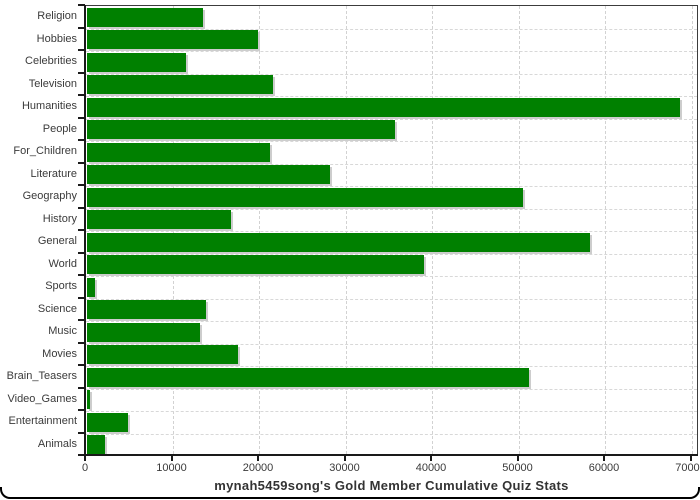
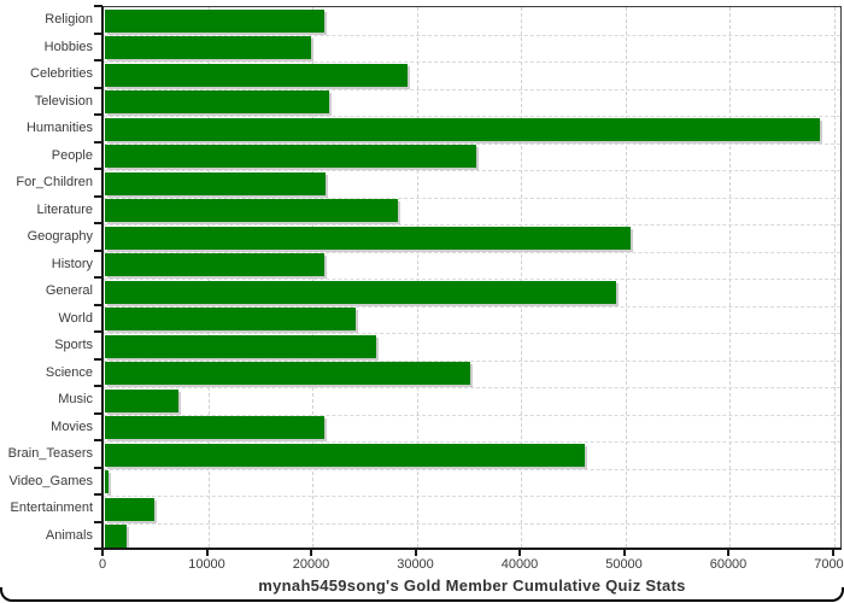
Religion: 13000 -> 21000
Celebrities: 11000 -> 29000
History: 17000 -> 21000
General: 58000 -> 49000
World: 39000 -> 24000
Sports: 1000 -> 26000
Science: 14000 -> 35000
Music: 13000 -> 7000
Movies: 18000 -> 21000
Brain_Teasers: 51000 -> 46000
